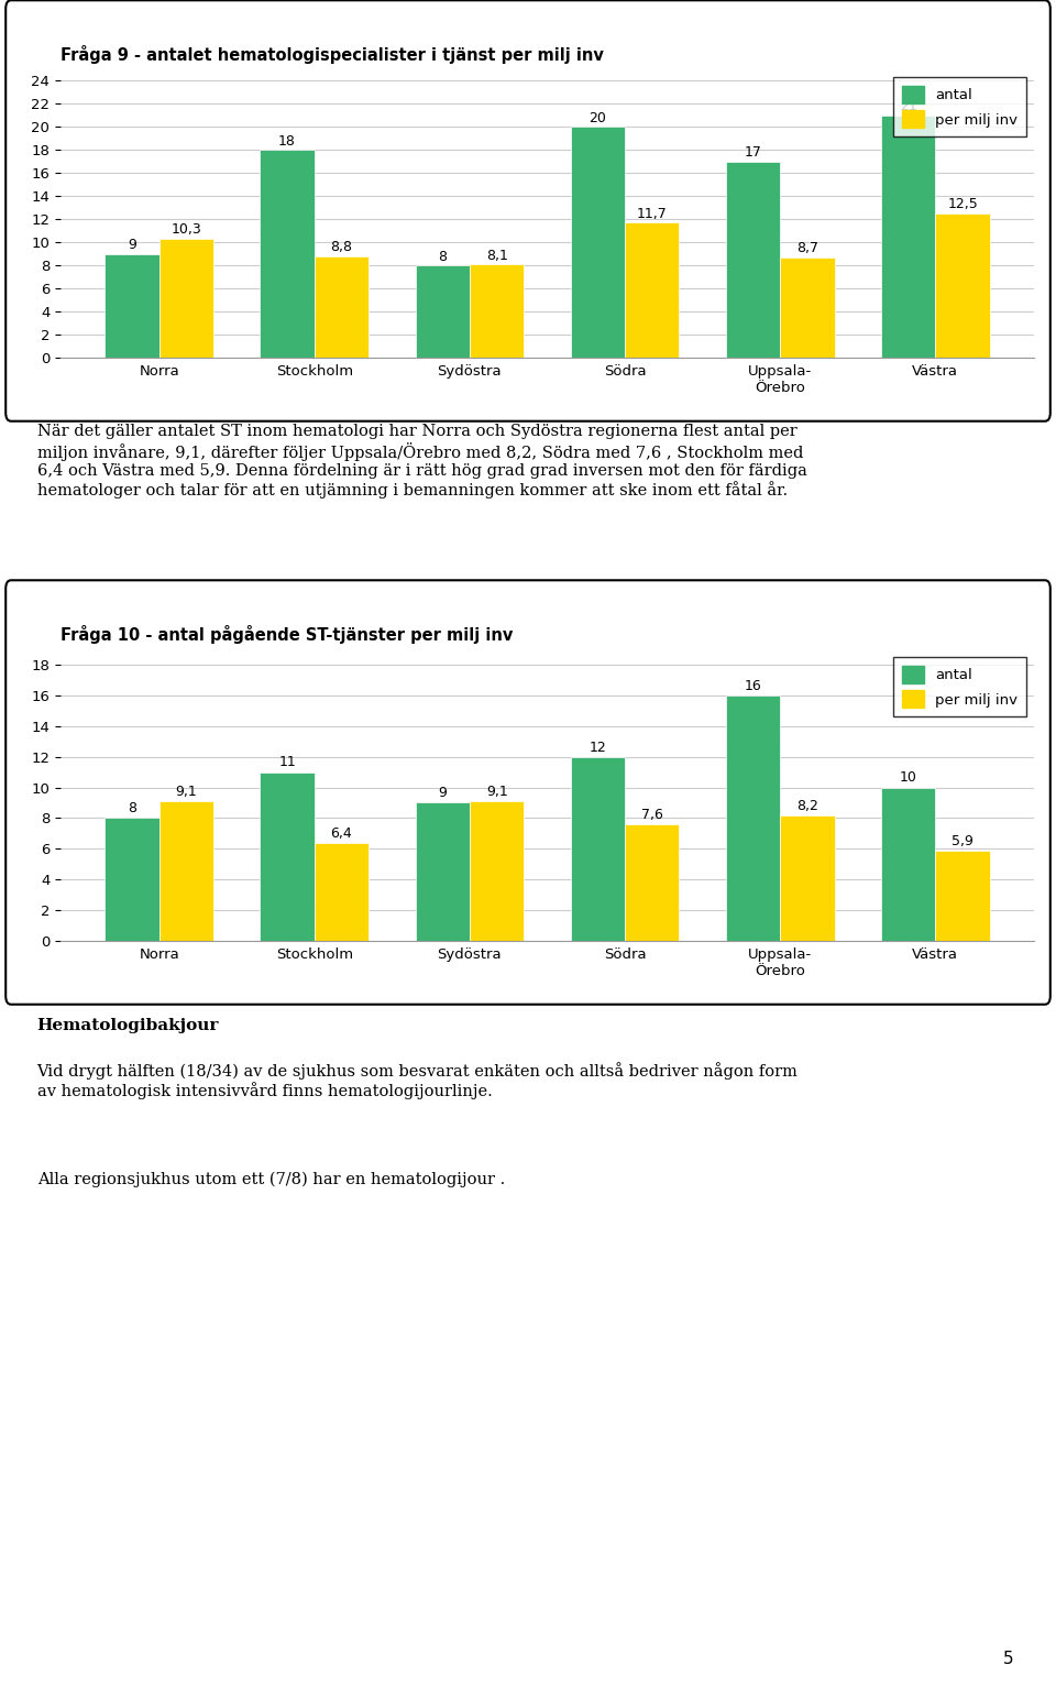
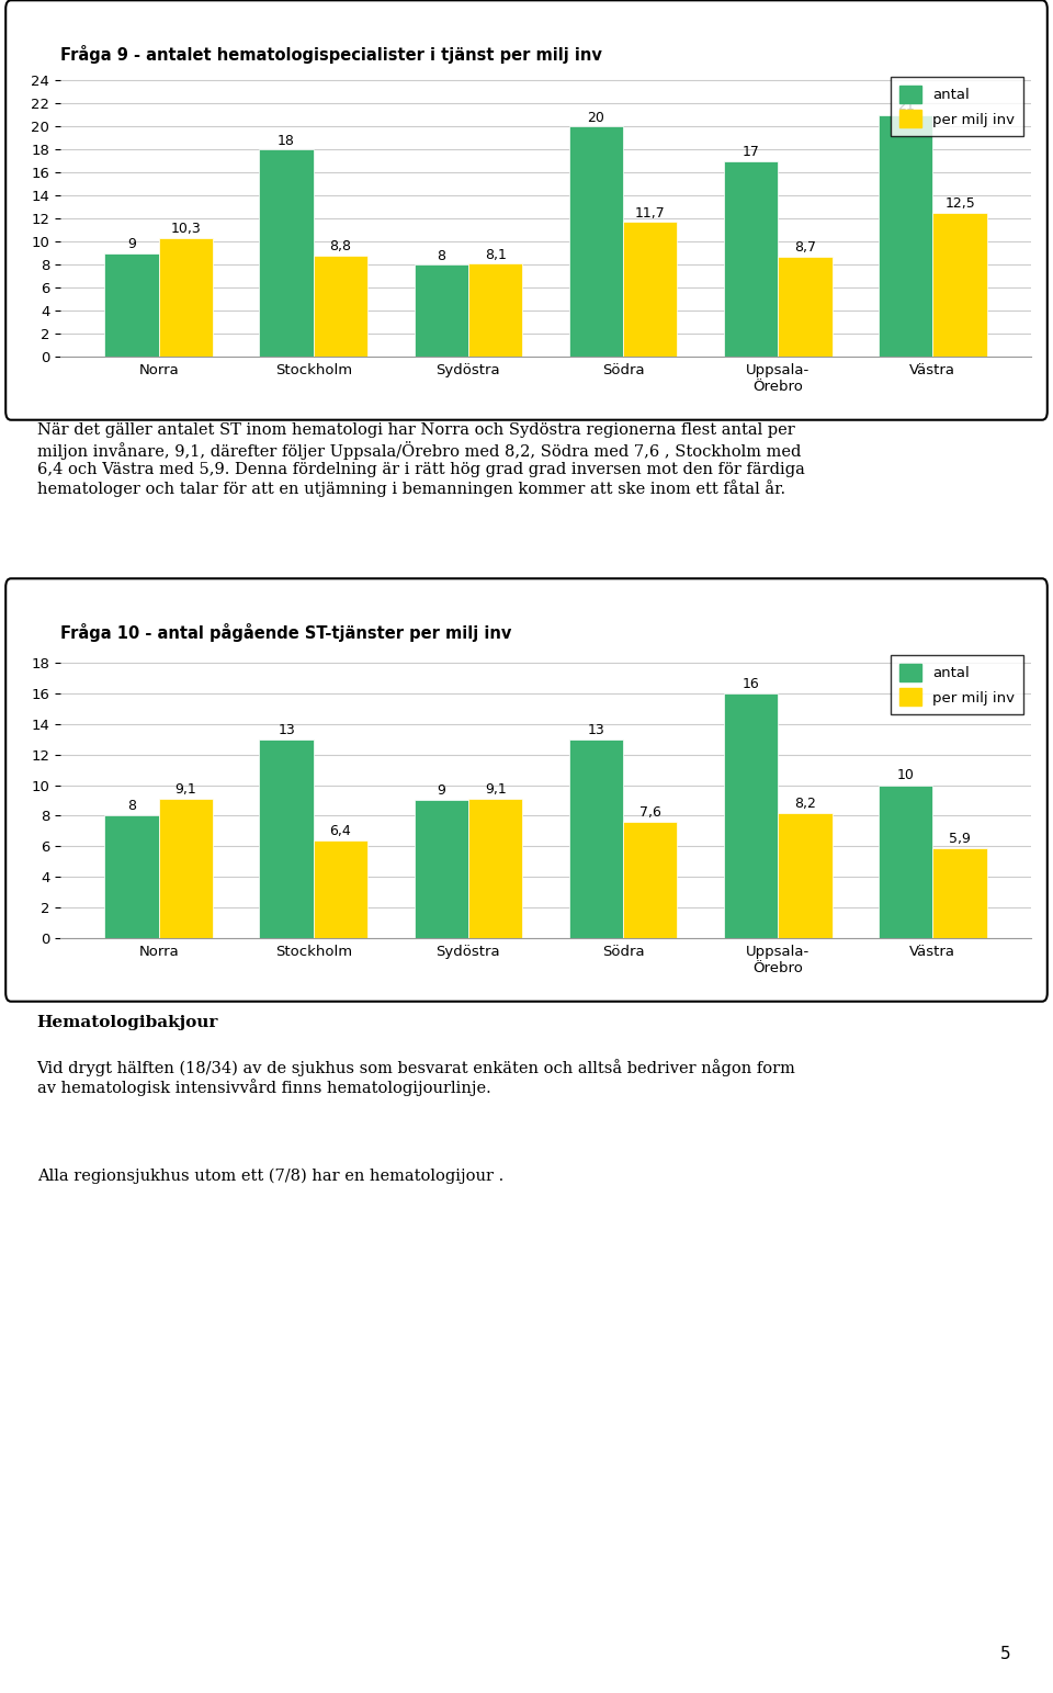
Fråga 10 - antal pågående ST-tjänster per milj inv/antal/Stockholm: 11 -> 13
Fråga 10 - antal pågående ST-tjänster per milj inv/antal/Södra: 12 -> 13
